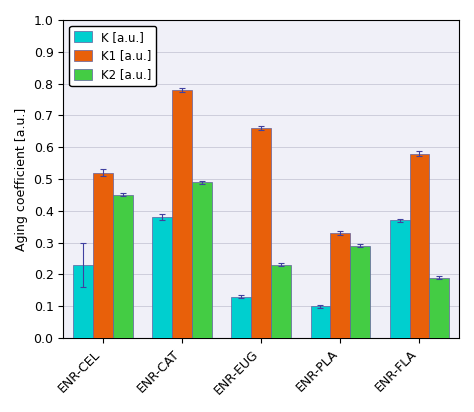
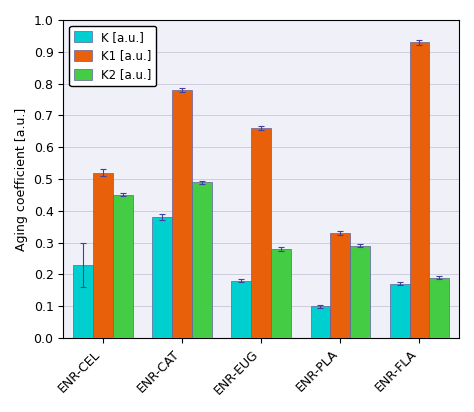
K [a.u.]/ENR-EUG: 0.13 -> 0.18
K2 [a.u.]/ENR-EUG: 0.23 -> 0.28
K [a.u.]/ENR-FLA: 0.37 -> 0.17
K1 [a.u.]/ENR-FLA: 0.58 -> 0.93
